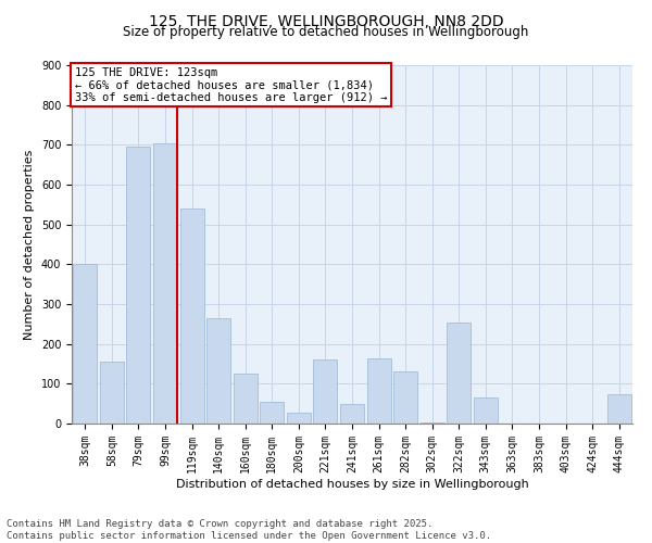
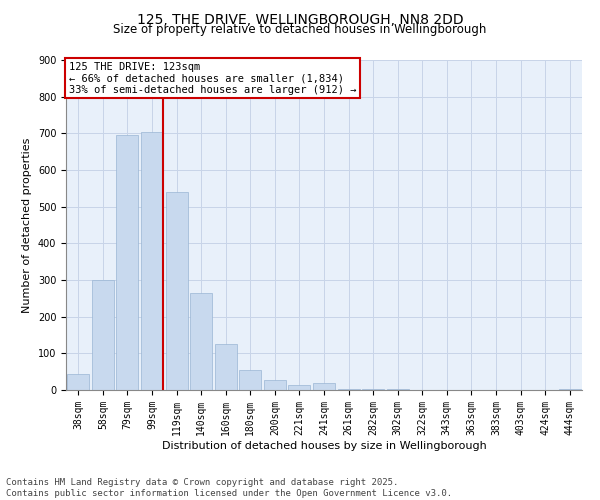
38sqm: 400 -> 45
58sqm: 155 -> 300
221sqm: 160 -> 13
241sqm: 50 -> 18
261sqm: 165 -> 2
282sqm: 130 -> 2
322sqm: 255 -> 1
343sqm: 65 -> 1
444sqm: 75 -> 2
